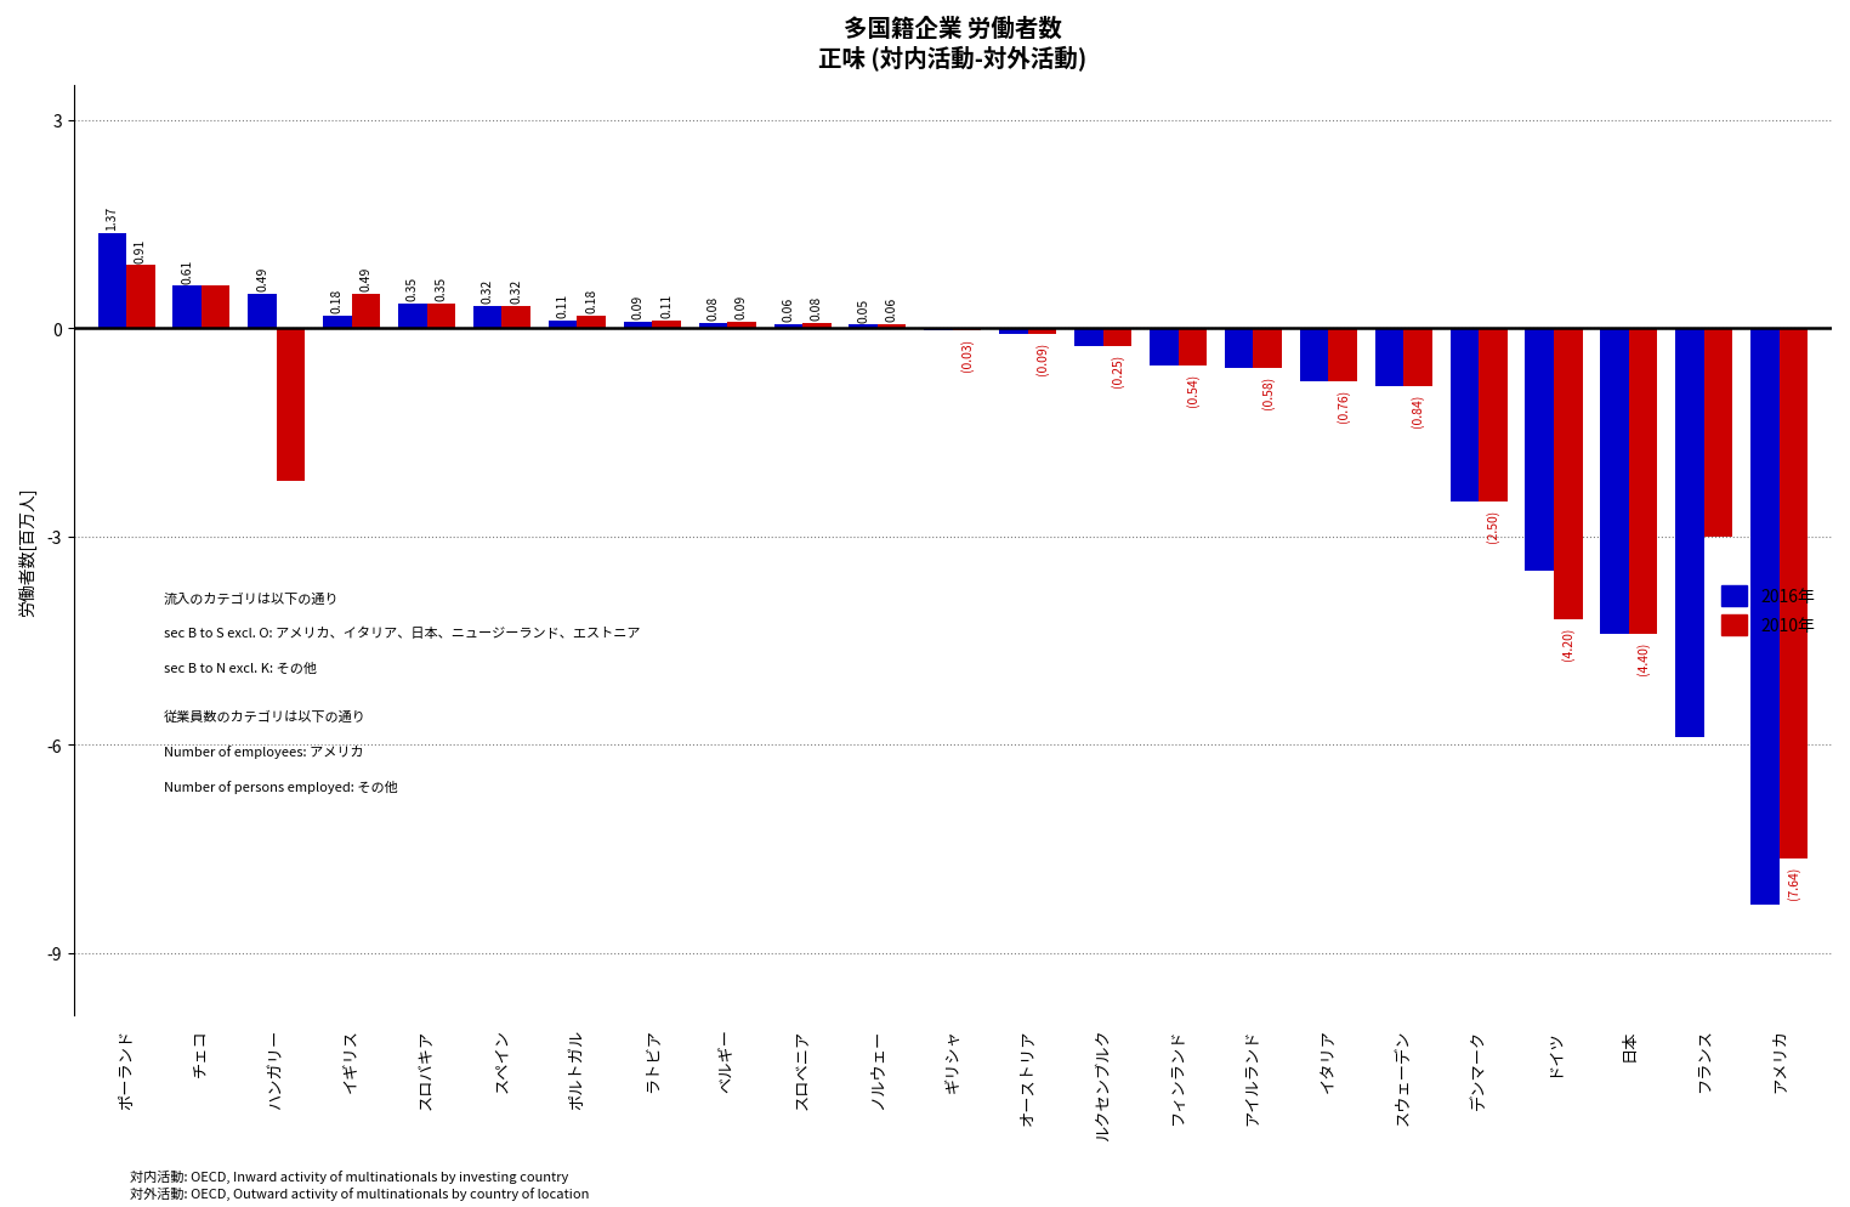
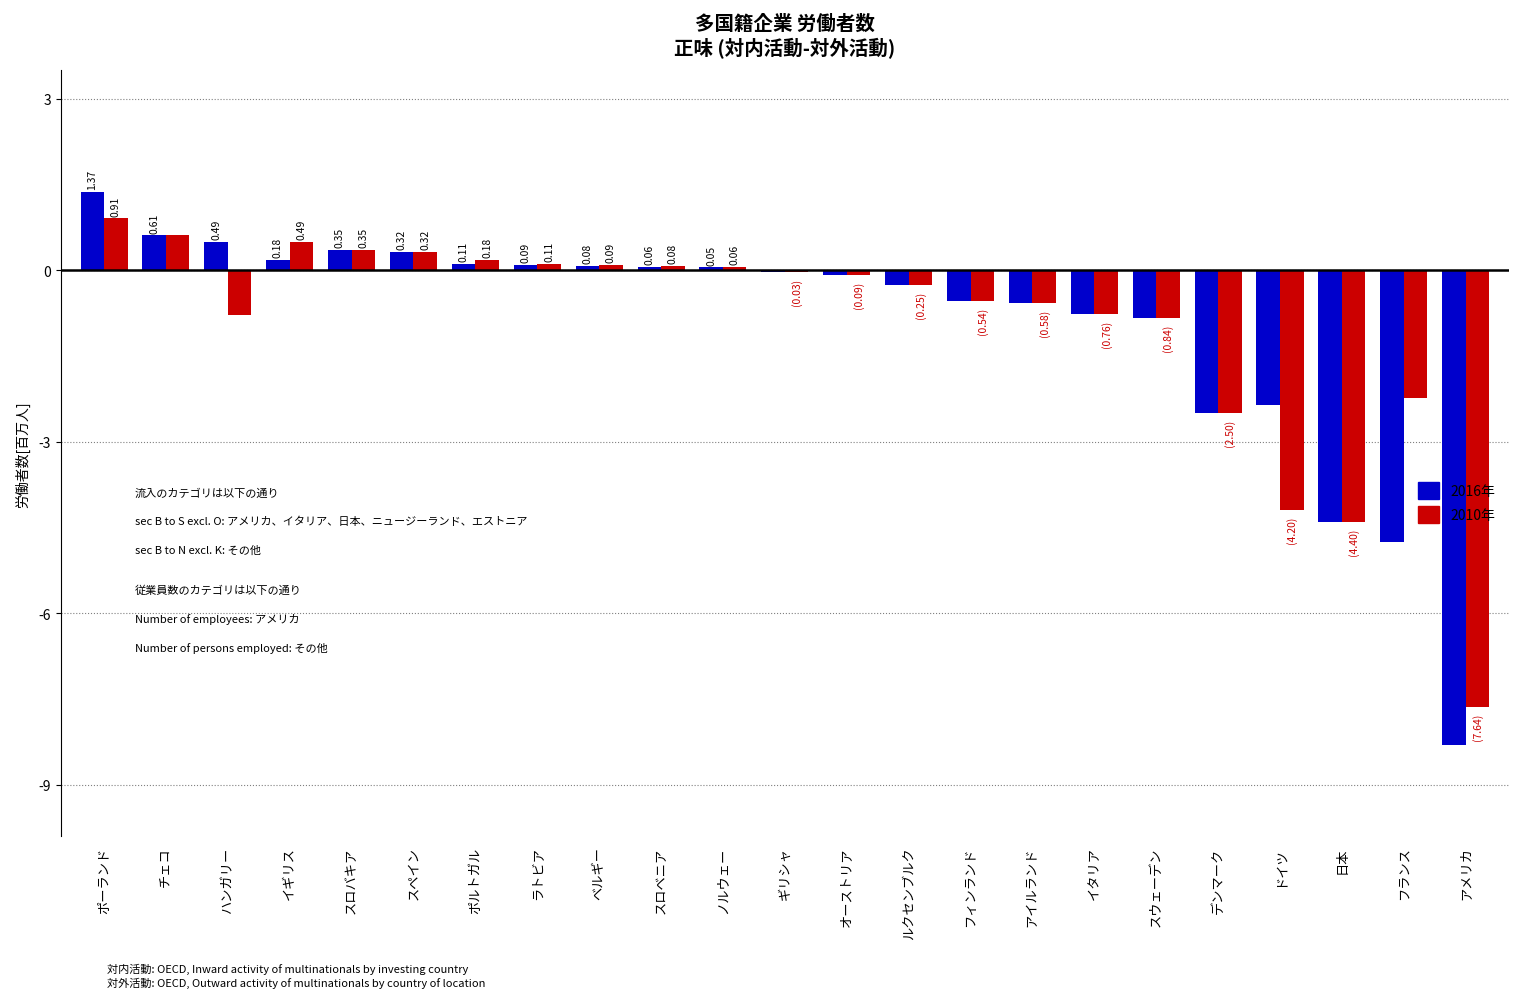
2010年/ハンガリー: -2.20 -> -0.78
2016年/ドイツ: -3.50 -> -2.36
2016年/フランス: -5.90 -> -4.76
2010年/フランス: -3.00 -> -2.24
